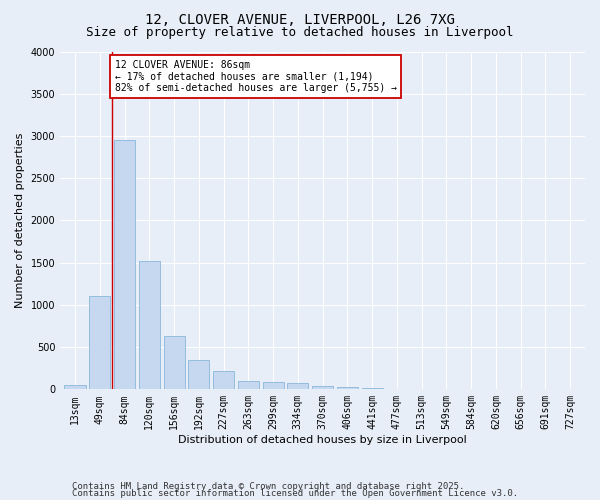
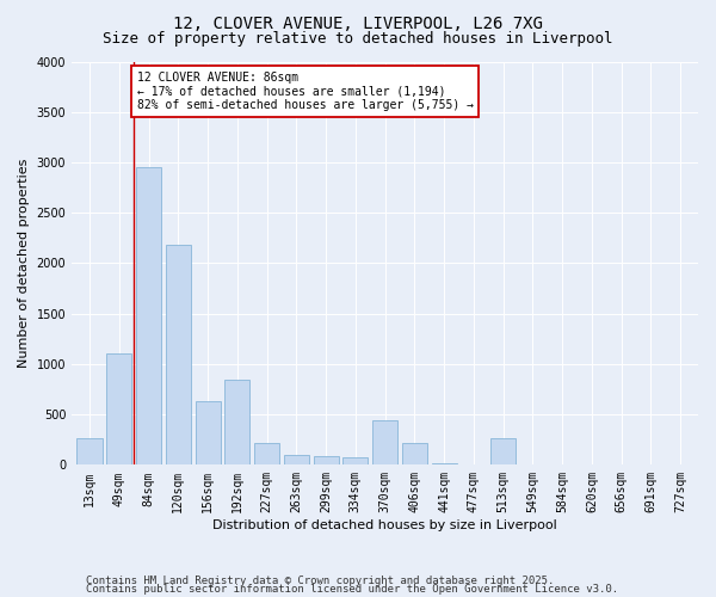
13sqm: 60 -> 260
120sqm: 1520 -> 2180
192sqm: 350 -> 840
370sqm: 40 -> 440
406sqm: 20 -> 220
513sqm: 0 -> 260
